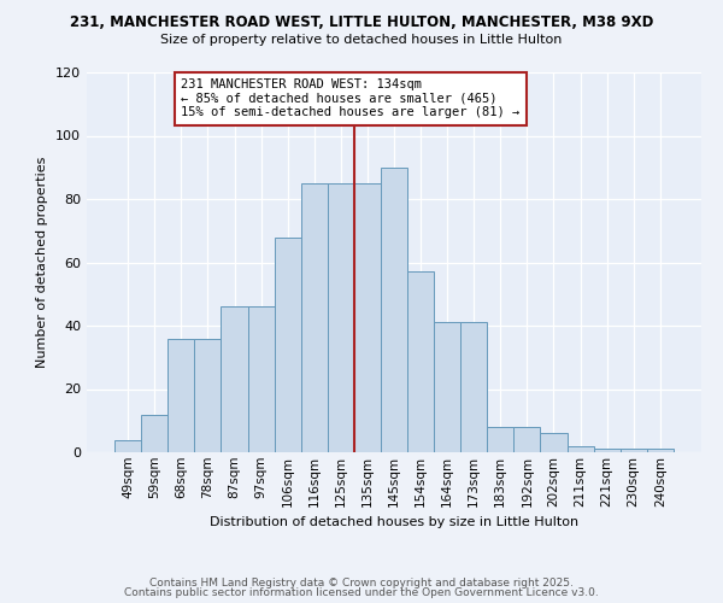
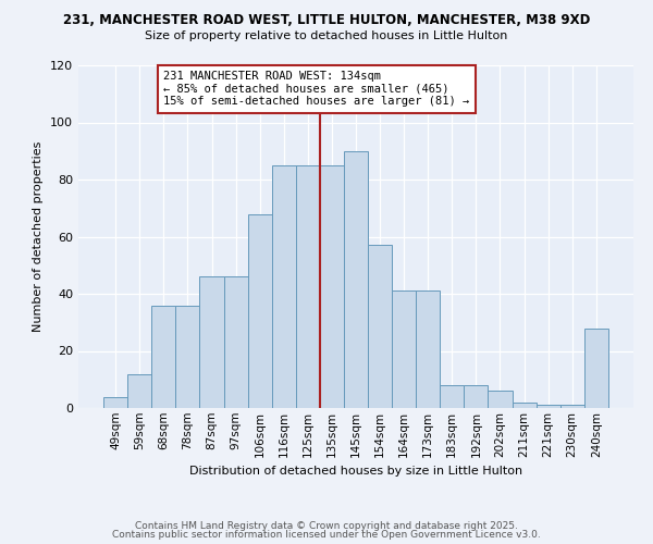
240sqm: 1 -> 28
